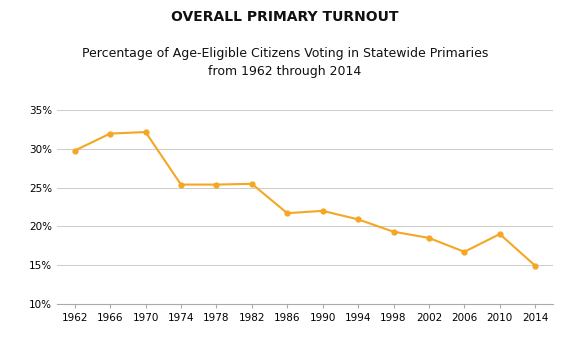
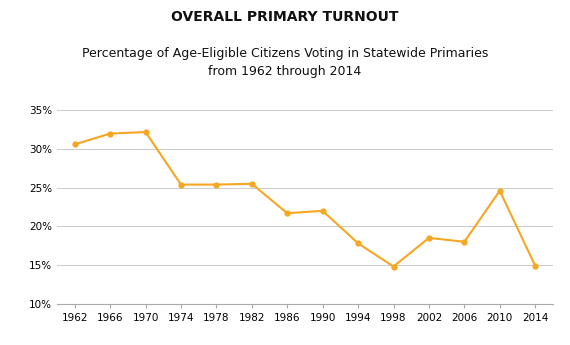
1962: 29.8% -> 30.6%
1994: 20.9% -> 17.8%
1998: 19.3% -> 14.8%
2006: 16.7% -> 18.0%
2010: 19.0% -> 24.6%
